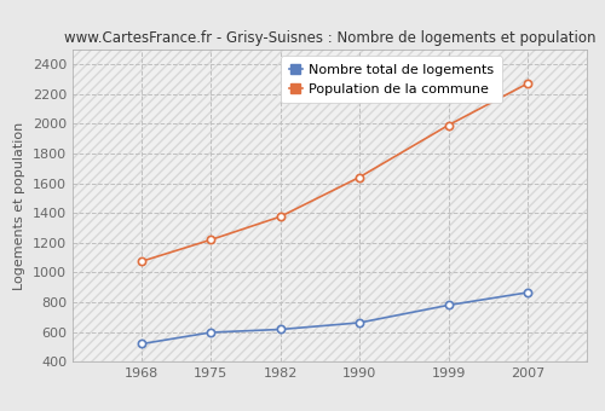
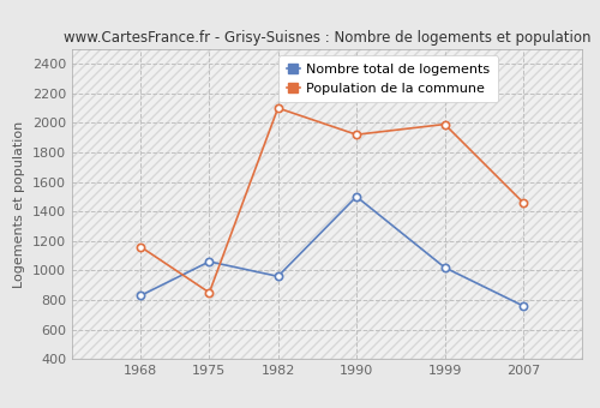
Nombre total de logements/1968: 520 -> 830
Population de la commune/1968: 1080 -> 1160
Nombre total de logements/1975: 600 -> 1060
Population de la commune/1975: 1220 -> 850
Nombre total de logements/1982: 620 -> 960
Population de la commune/1982: 1380 -> 2100
Nombre total de logements/1990: 660 -> 1500
Population de la commune/1990: 1640 -> 1920
Nombre total de logements/1999: 780 -> 1020
Nombre total de logements/2007: 860 -> 760
Population de la commune/2007: 2270 -> 1460
